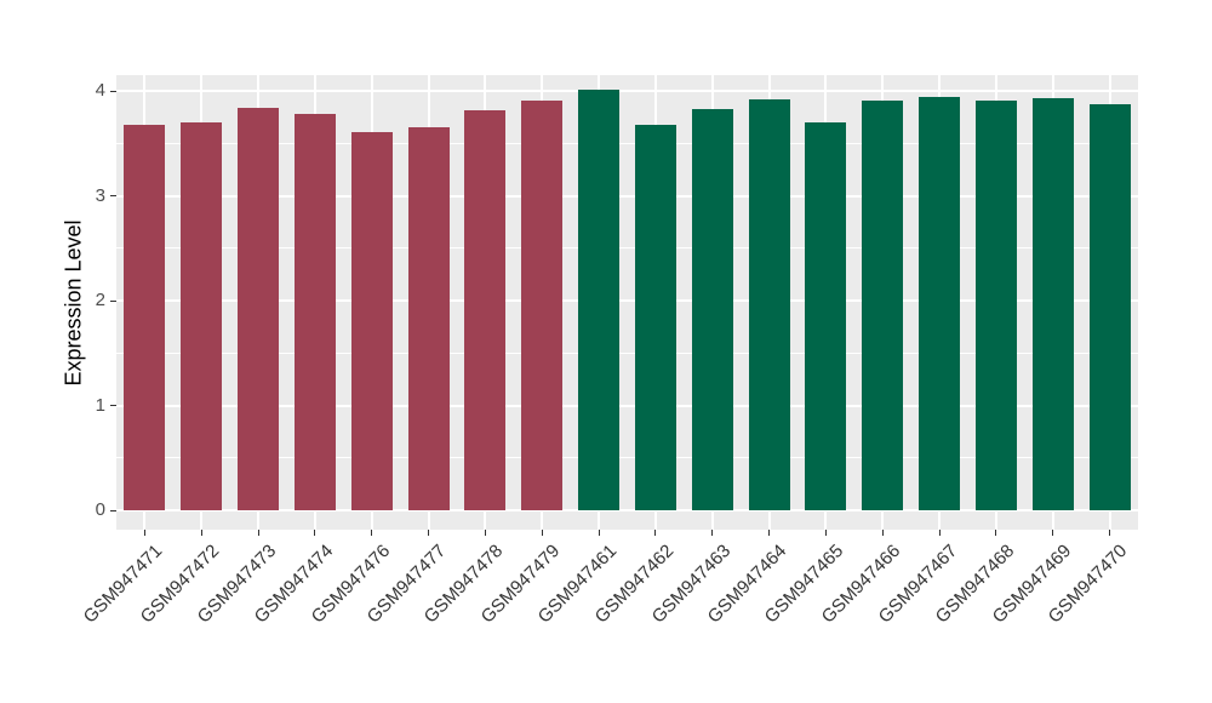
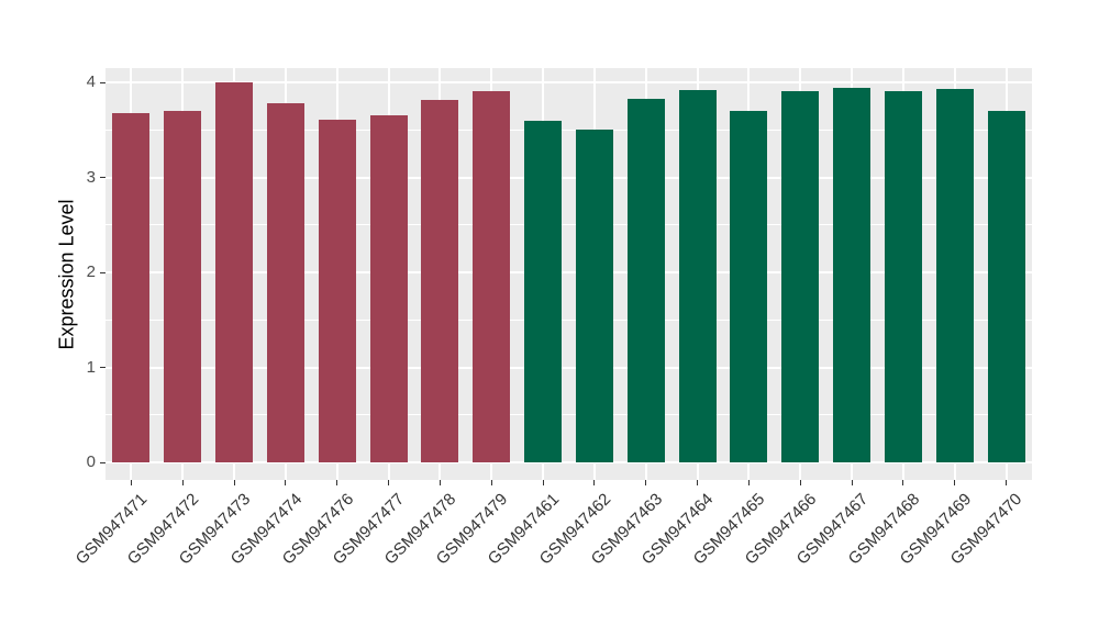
GSM947473: 3.8 -> 4.0
GSM947461: 4.0 -> 3.6
GSM947462: 3.7 -> 3.5
GSM947470: 3.9 -> 3.7
